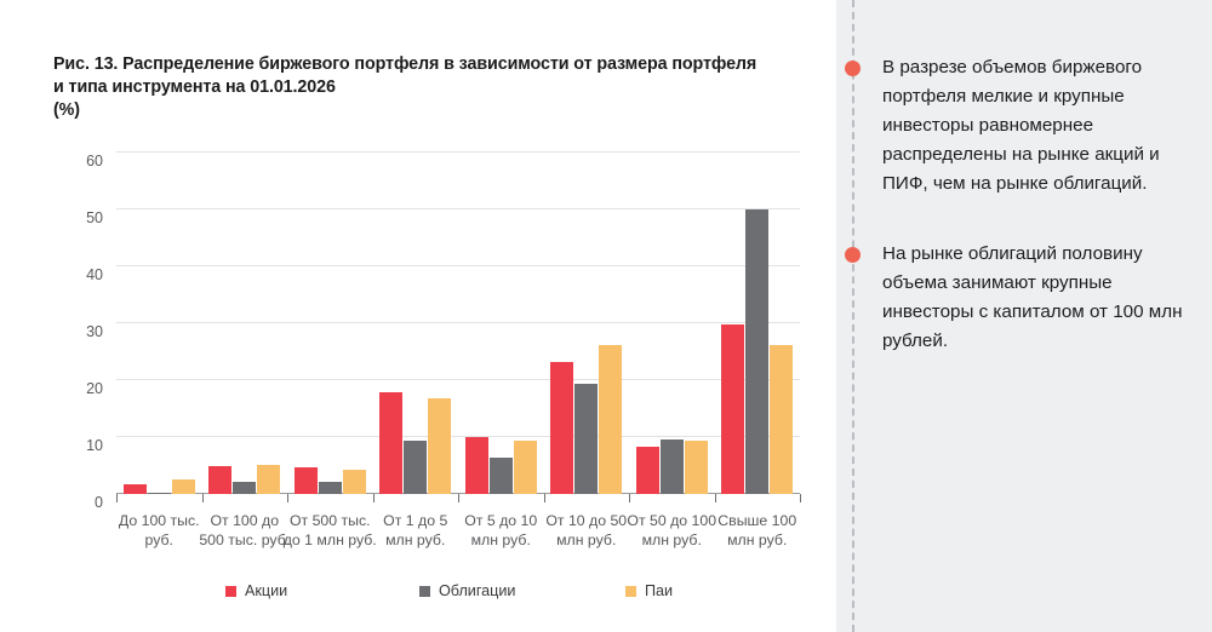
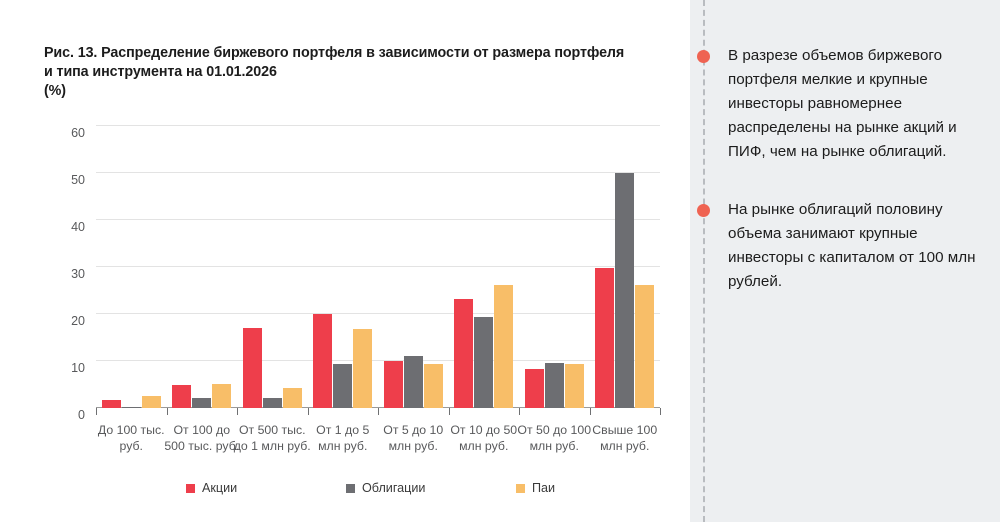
Акции/От 500 тыс. до 1 млн руб.: 5 -> 17
Акции/От 1 до 5 млн руб.: 18 -> 20
Облигации/От 5 до 10 млн руб.: 6 -> 11
